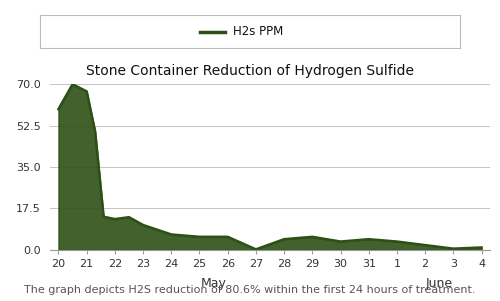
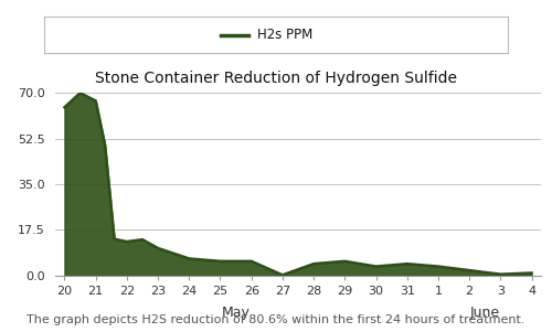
20: 59.5 -> 64.5
